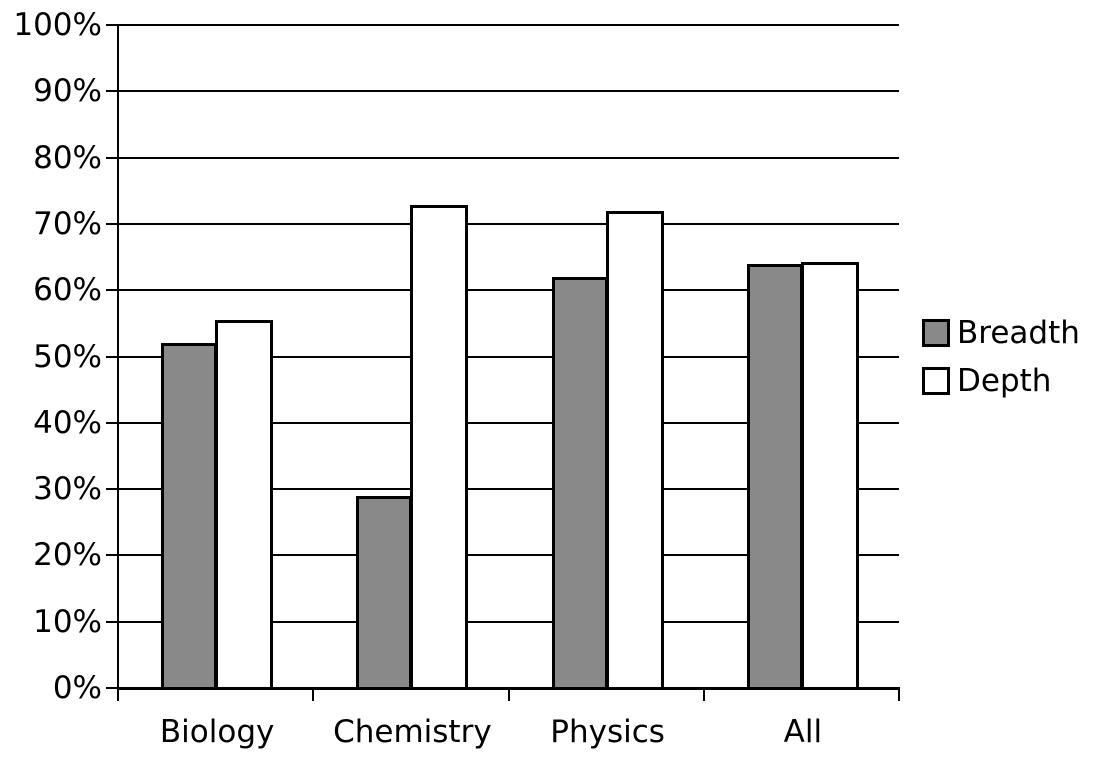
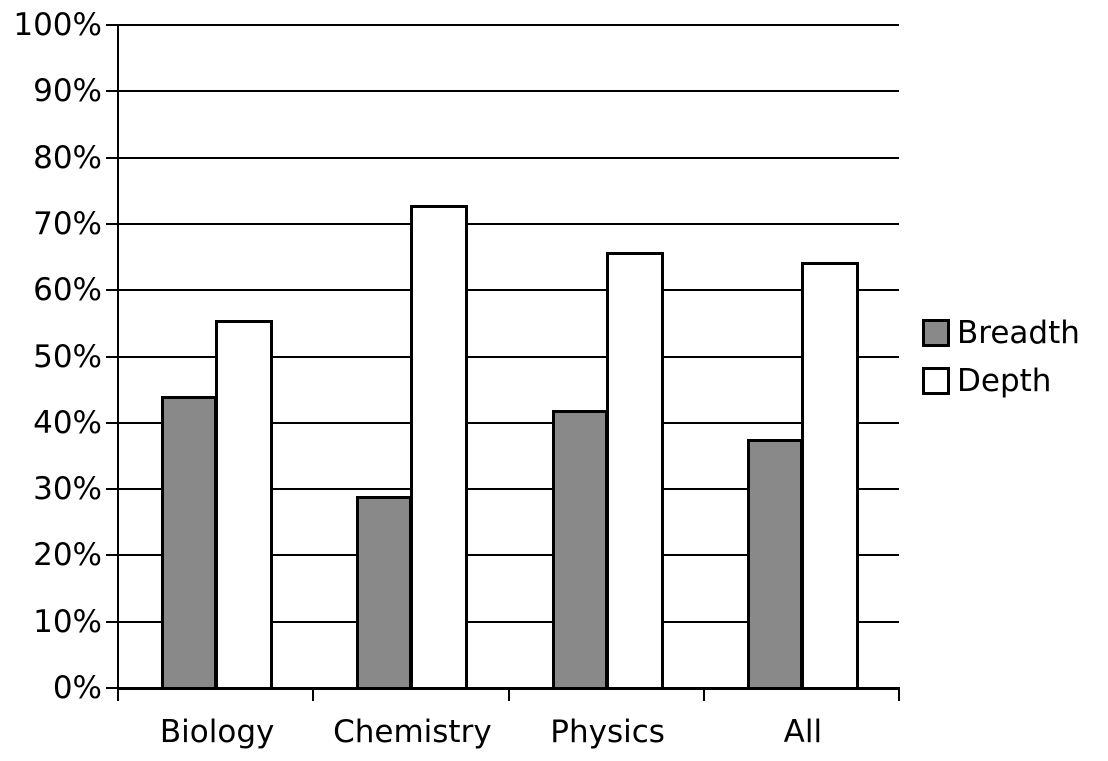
Breadth/Biology: 52% -> 44%
Breadth/Physics: 62% -> 42%
Depth/Physics: 72% -> 66%
Breadth/All: 64% -> 38%
